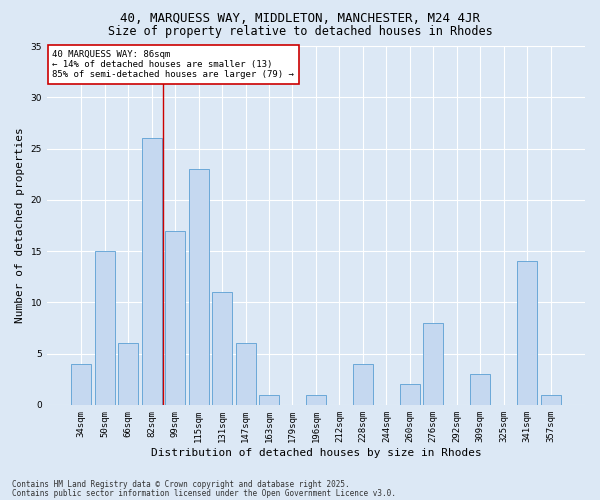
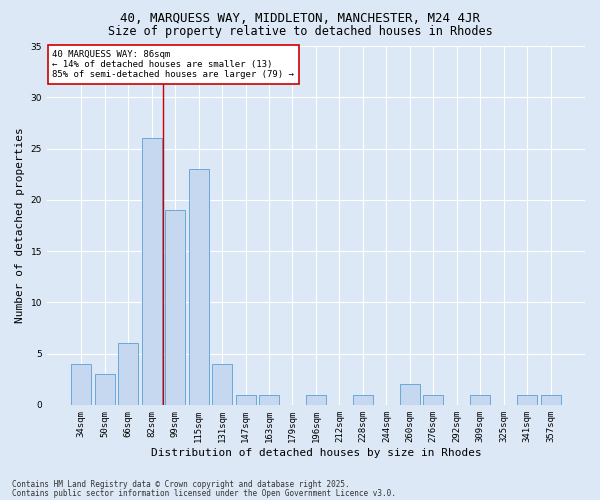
50sqm: 15 -> 3
99sqm: 17 -> 19
131sqm: 11 -> 4
147sqm: 6 -> 1
228sqm: 4 -> 1
276sqm: 8 -> 1
309sqm: 3 -> 1
341sqm: 14 -> 1
